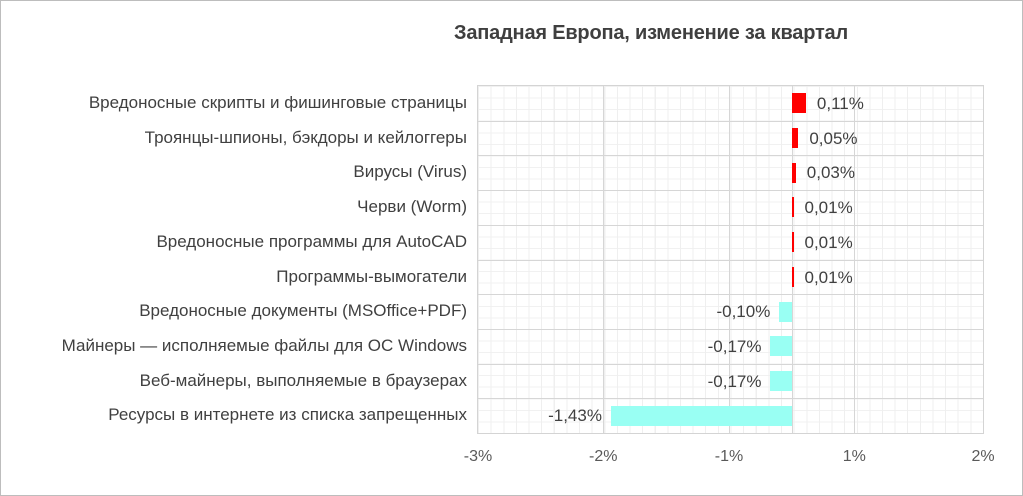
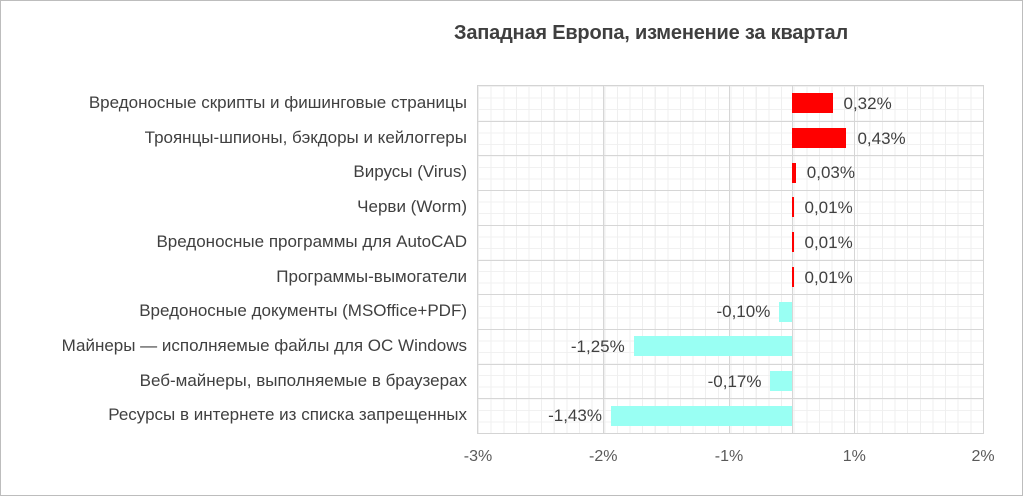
Вредоносные скрипты и фишинговые страницы: 0,11% -> 0,32%
Троянцы-шпионы, бэкдоры и кейлоггеры: 0,05% -> 0,43%
Майнеры — исполняемые файлы для ОС Windows: -0,17% -> -1,25%
